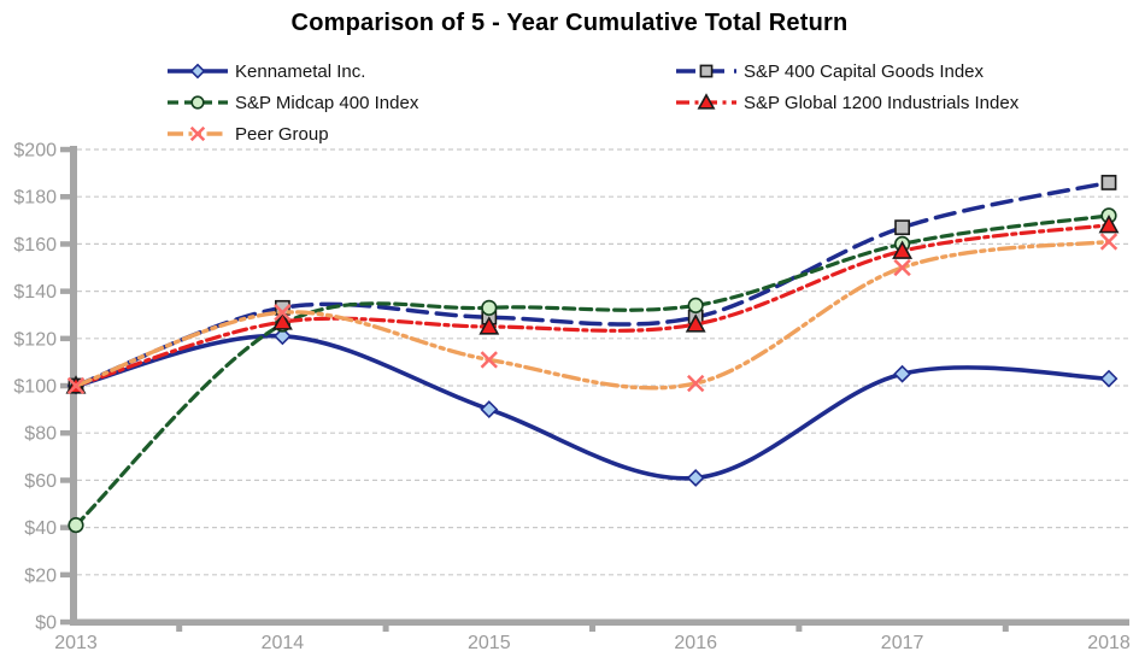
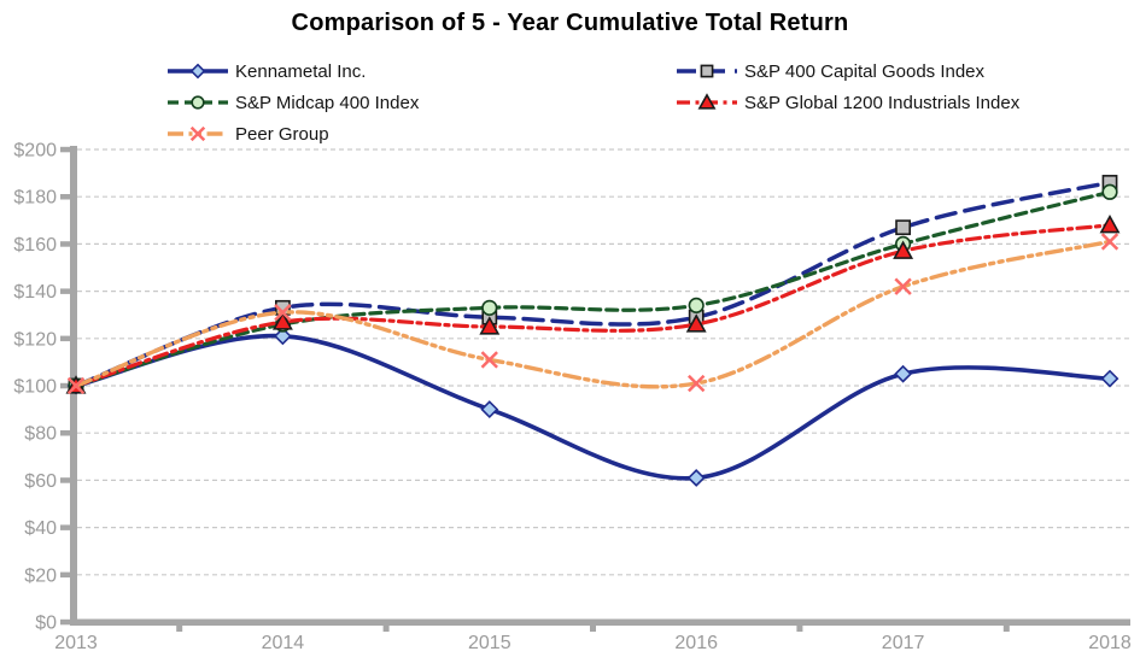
S&P Midcap 400 Index/2013: $41 -> $100
Peer Group/2017: $150 -> $142
S&P Midcap 400 Index/2018: $172 -> $182
